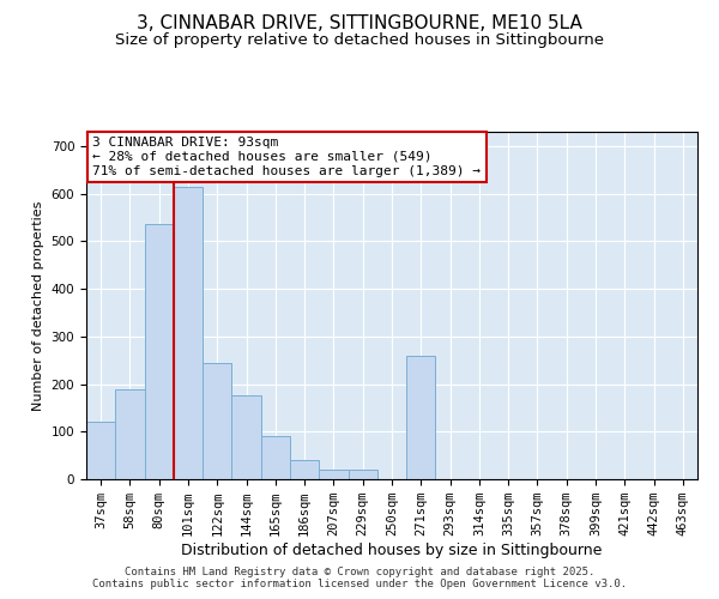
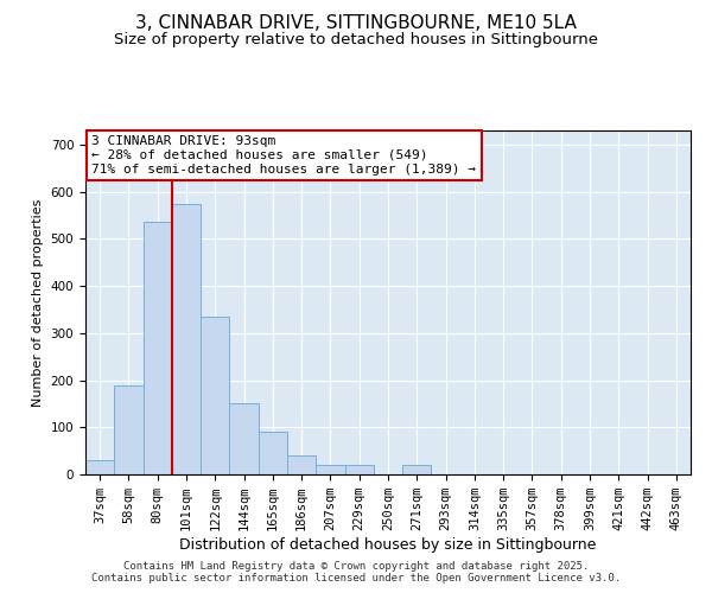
37sqm: 120 -> 30
101sqm: 615 -> 575
122sqm: 245 -> 335
144sqm: 175 -> 150
271sqm: 260 -> 20
